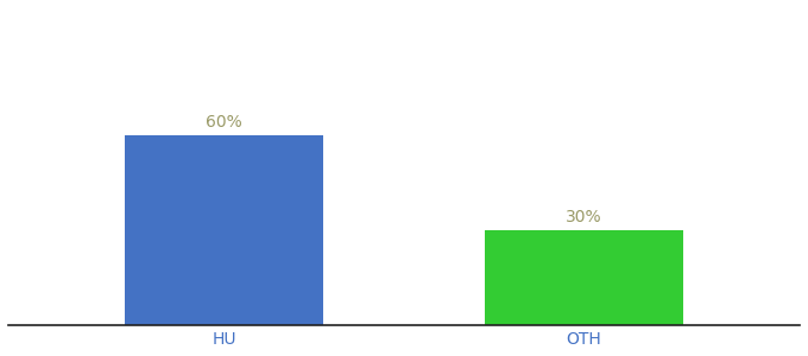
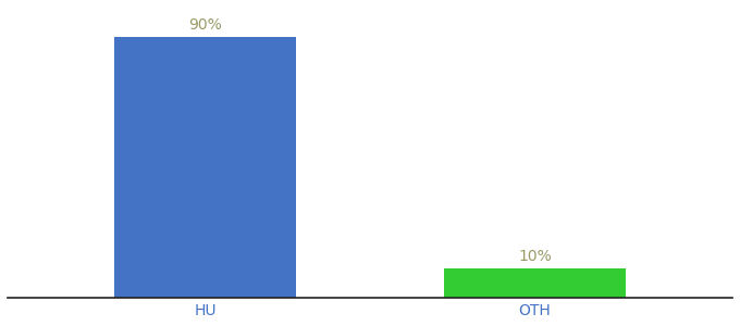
HU: 60% -> 90%
OTH: 30% -> 10%
